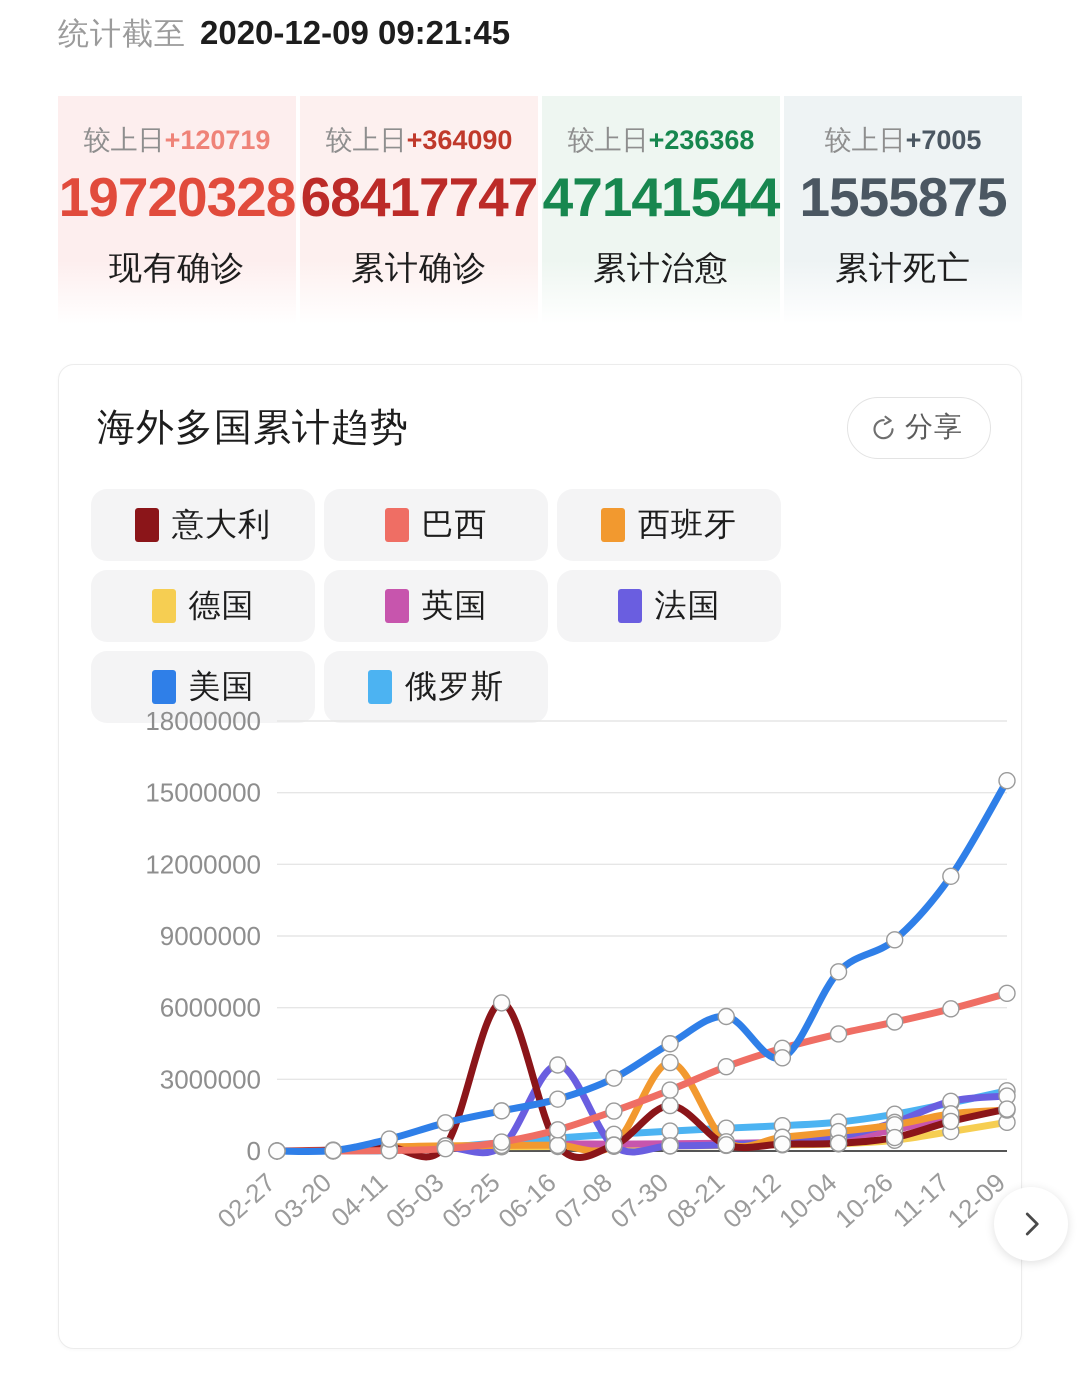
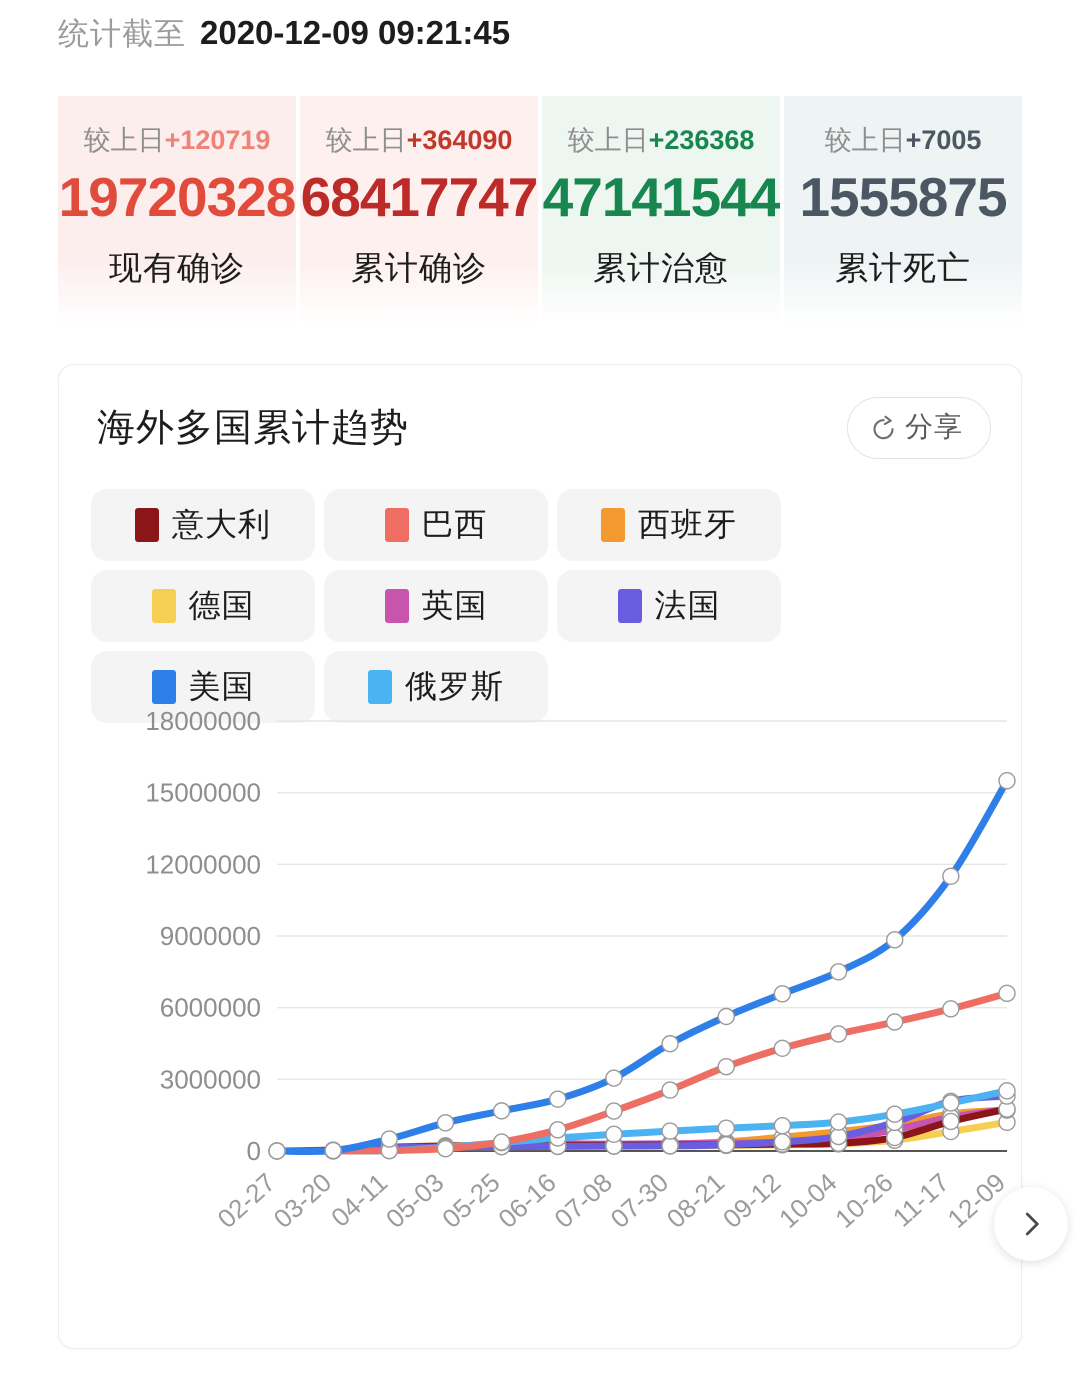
意大利/05-25: 6200000 -> 200000
法国/06-16: 3600000 -> 200000
意大利/07-30: 1900000 -> 200000
西班牙/07-30: 3700000 -> 300000
美国/09-12: 3900000 -> 6600000
